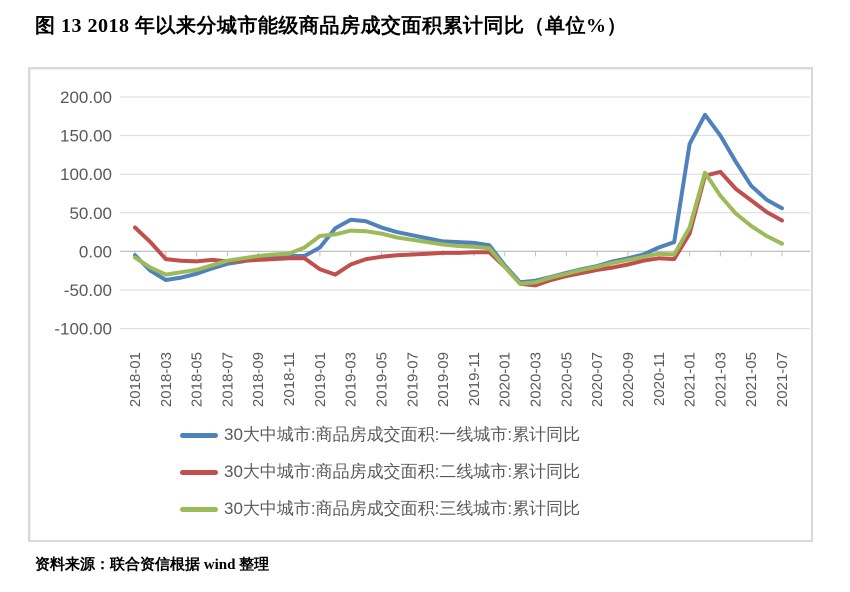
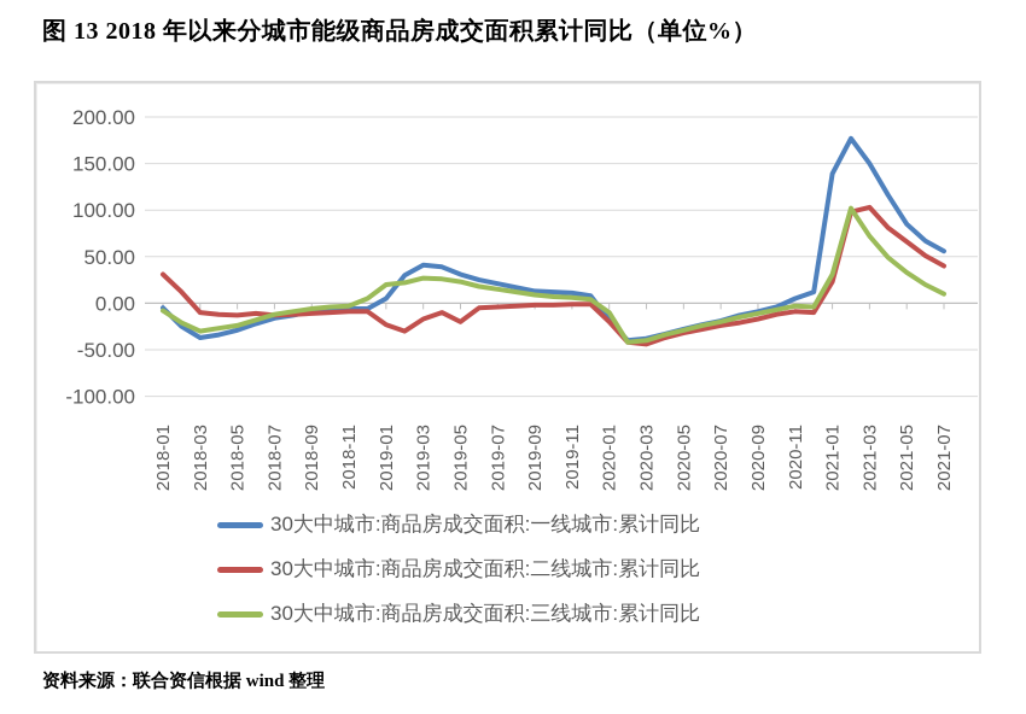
30大中城市:商品房成交面积:二线城市:累计同比/2019-05: -10 -> -20
30大中城市:商品房成交面积:三线城市:累计同比/2020-01: -20 -> -10
